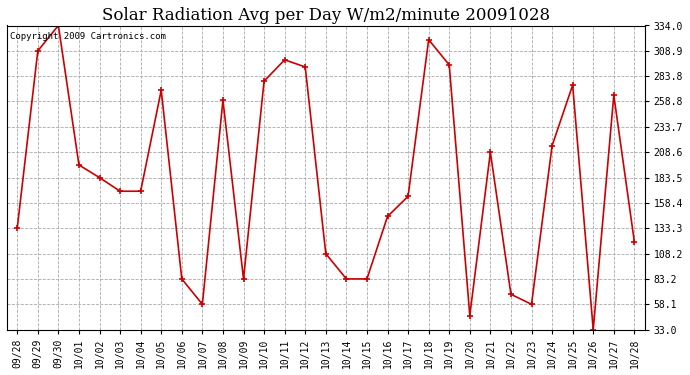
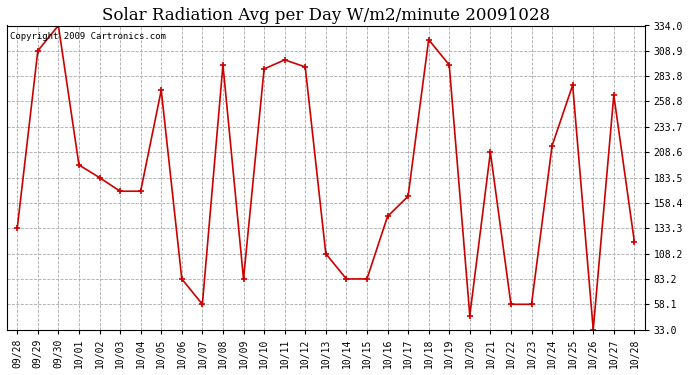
10/08: 260 -> 295
10/10: 279 -> 291
10/22: 68 -> 58
